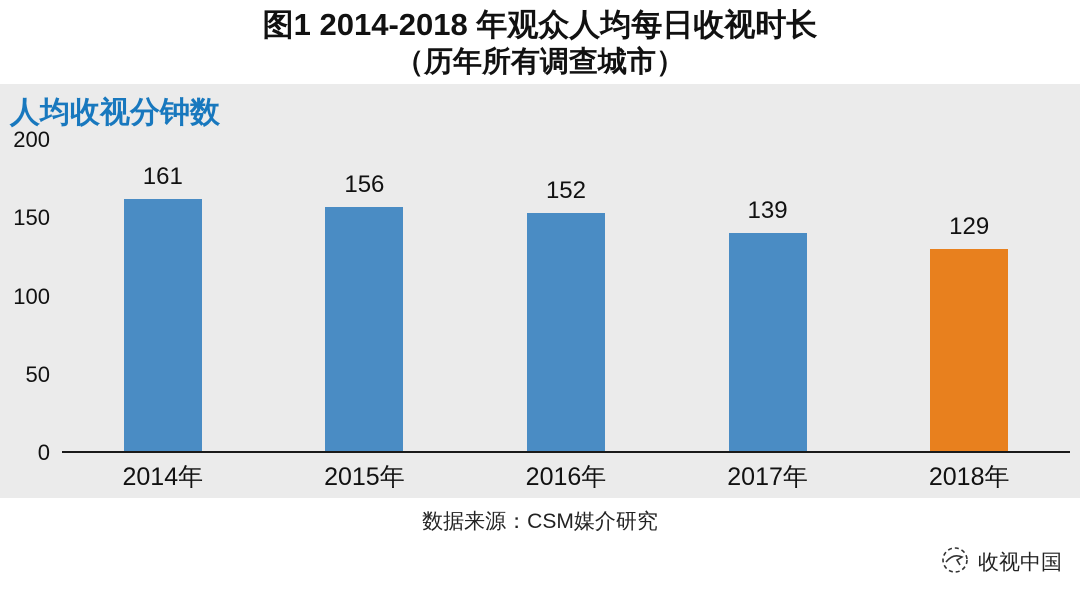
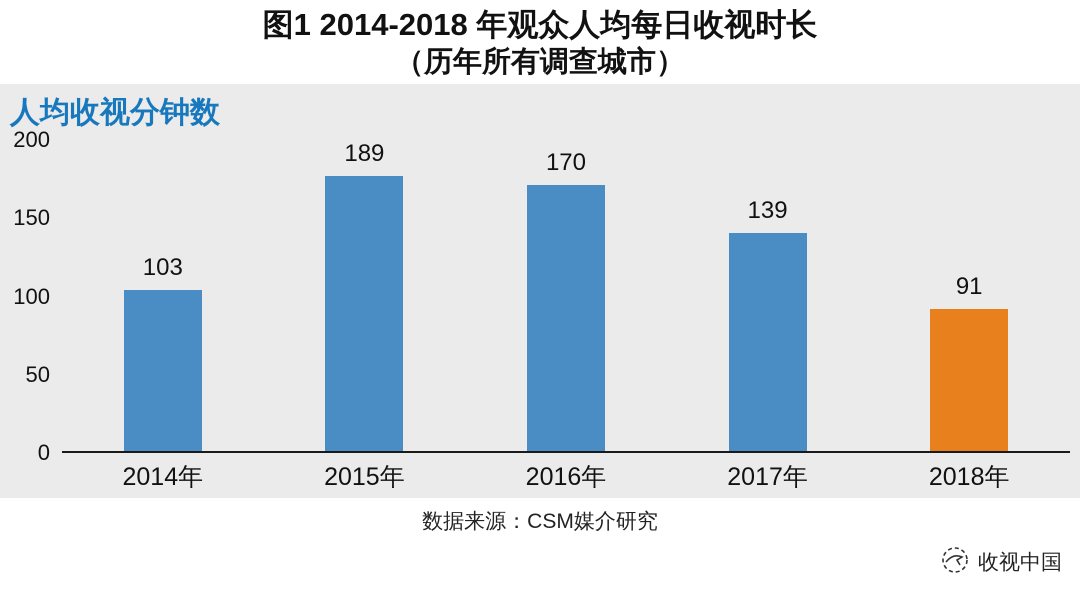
2014年: 161 -> 103
2015年: 156 -> 189
2016年: 152 -> 170
2018年: 129 -> 91
